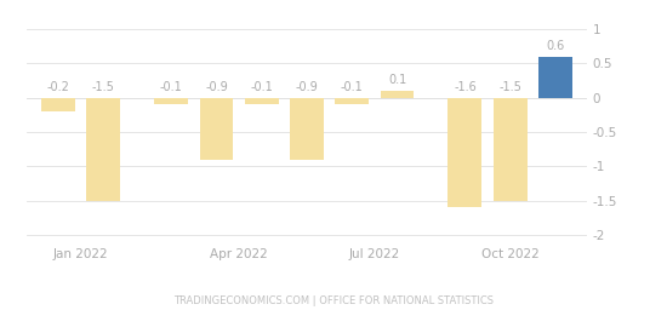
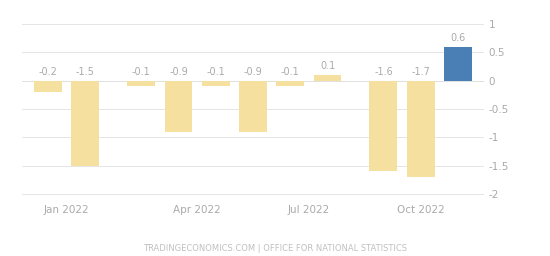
Oct 2022: -1.5 -> -1.7
